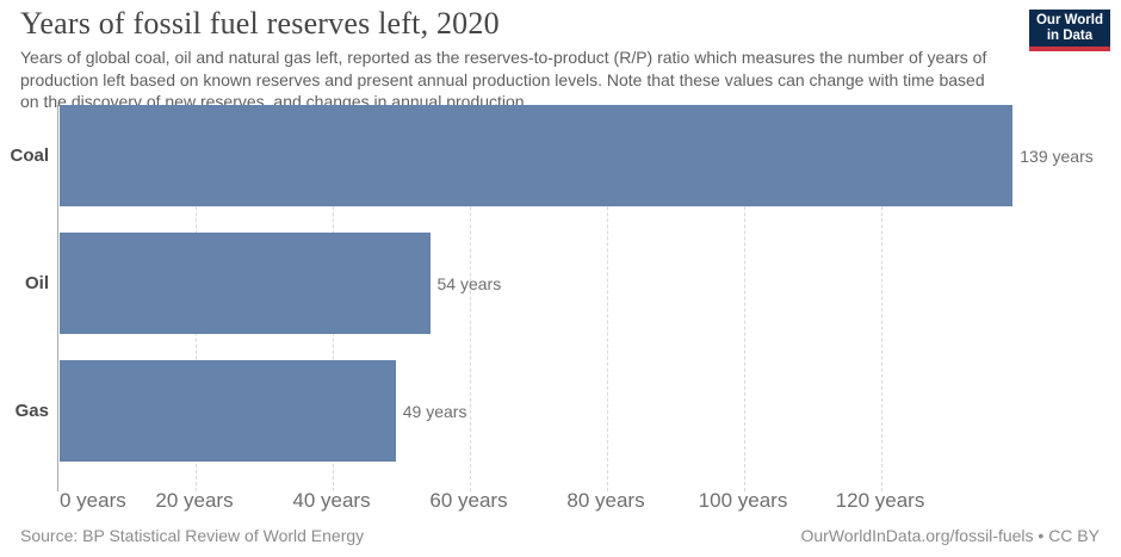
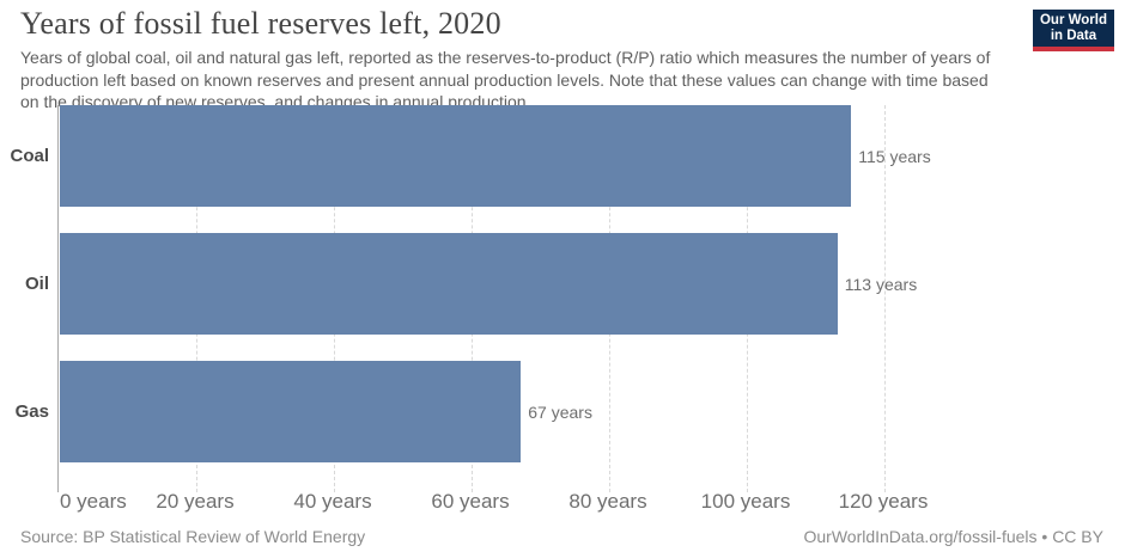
Coal: 139 -> 115
Oil: 54 -> 113
Gas: 49 -> 67
